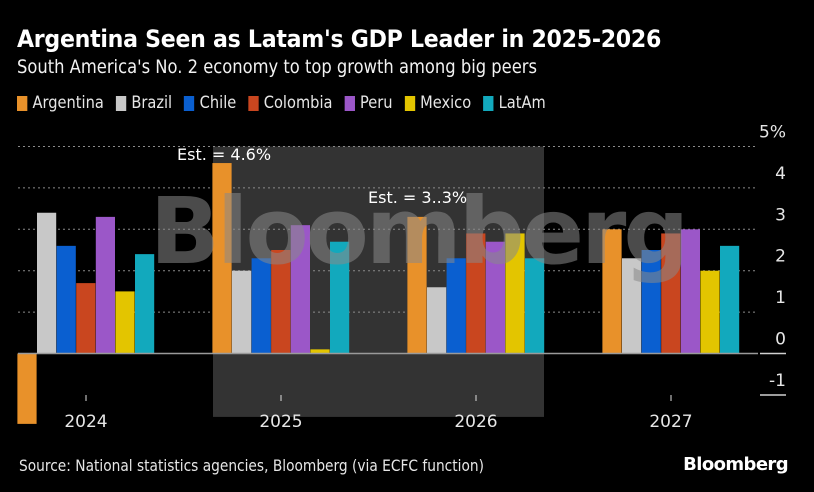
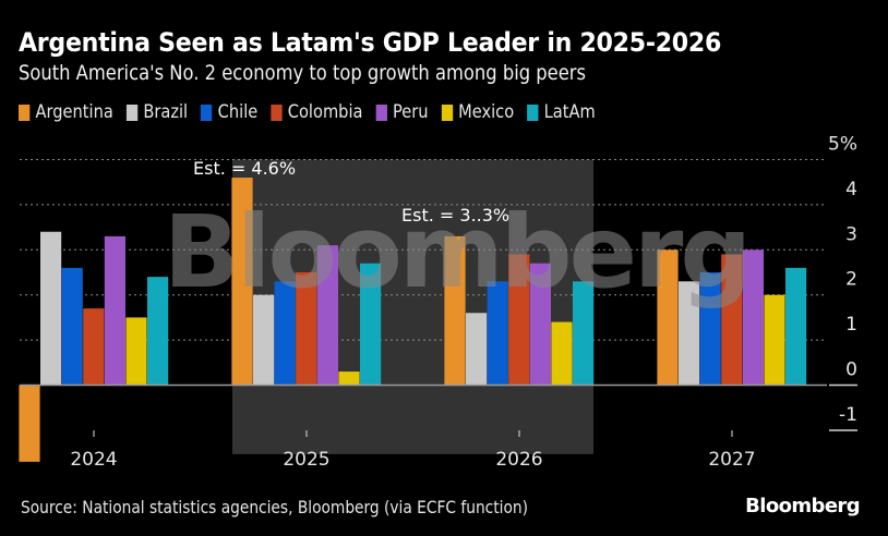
Mexico/2025: 0.1% -> 0.3%
Mexico/2026: 2.9% -> 1.4%
